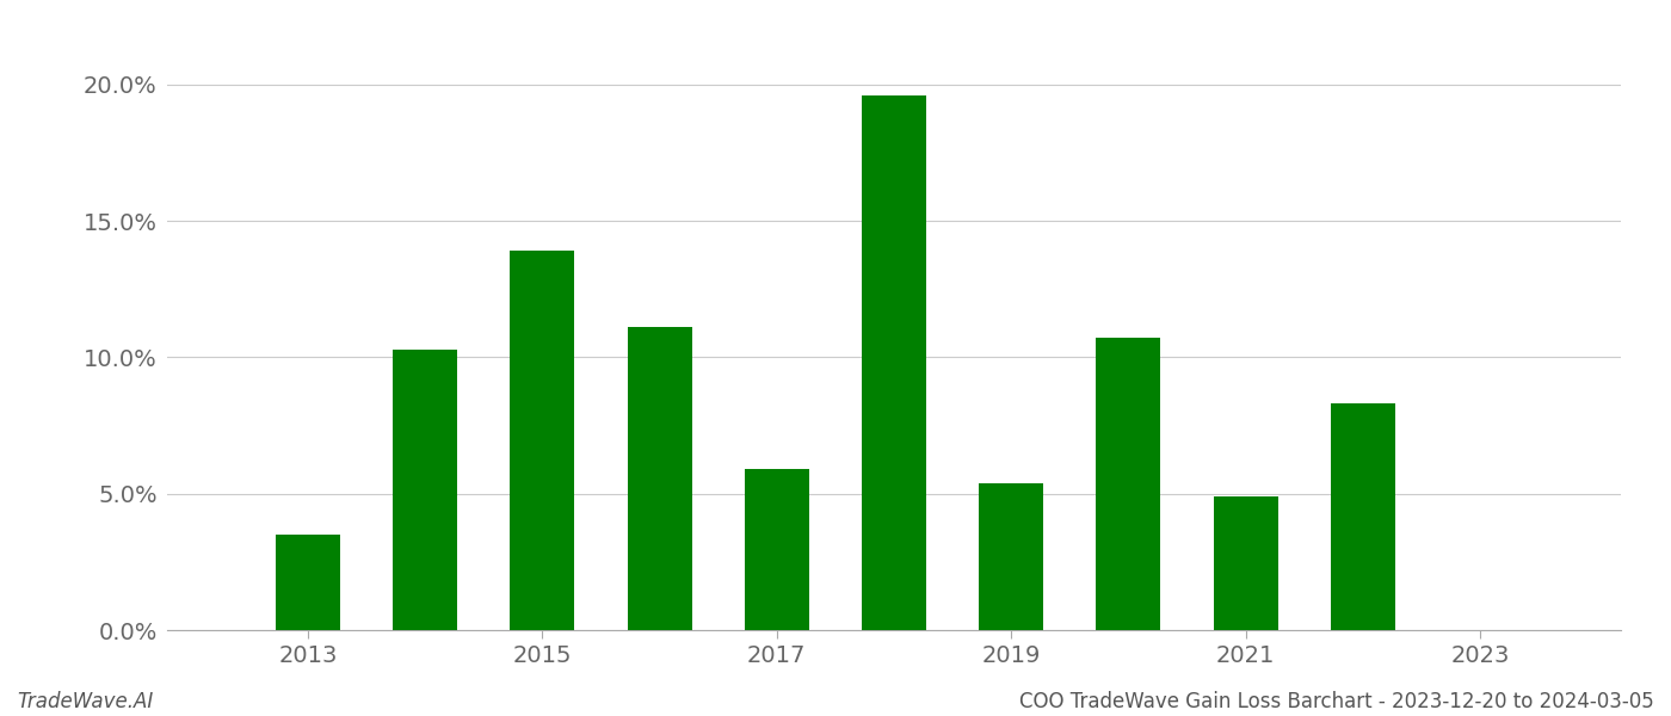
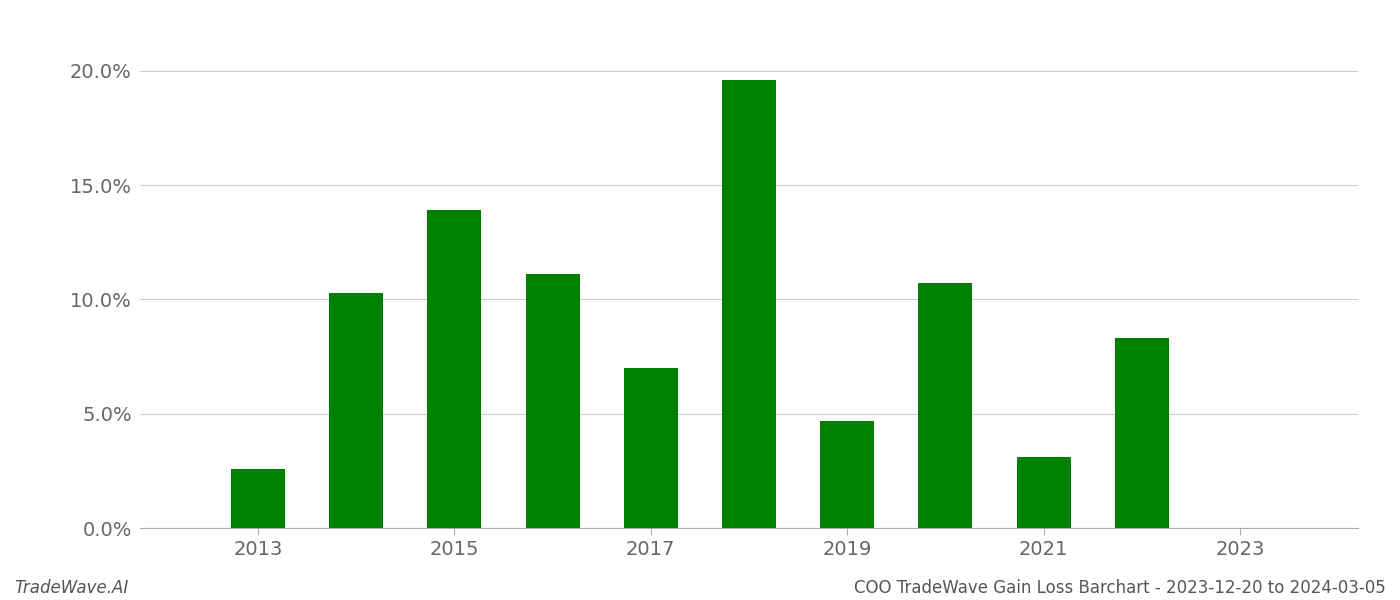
2013: 3.5% -> 2.6%
2017: 5.9% -> 7.0%
2019: 5.4% -> 4.7%
2021: 4.9% -> 3.1%
